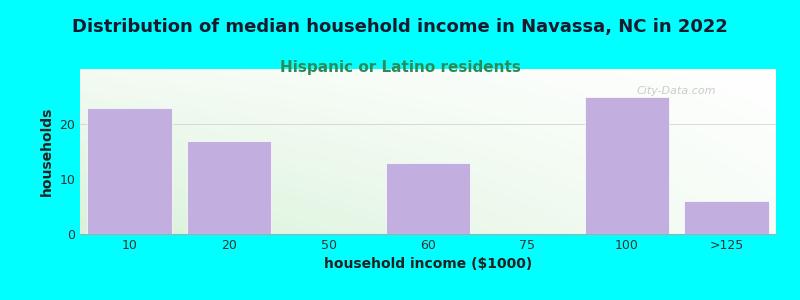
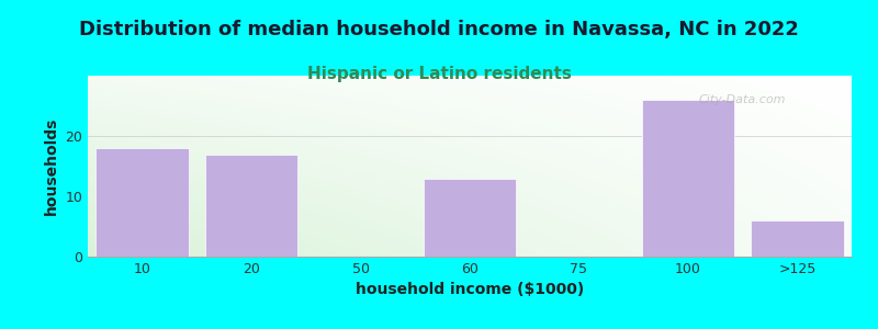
10: 23 -> 18
100: 25 -> 26
